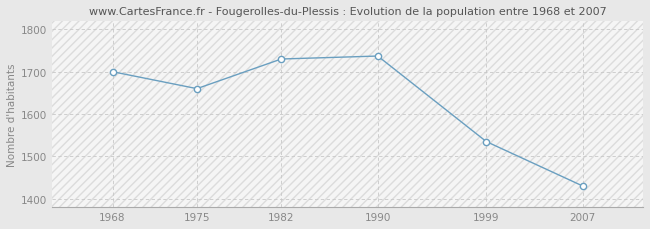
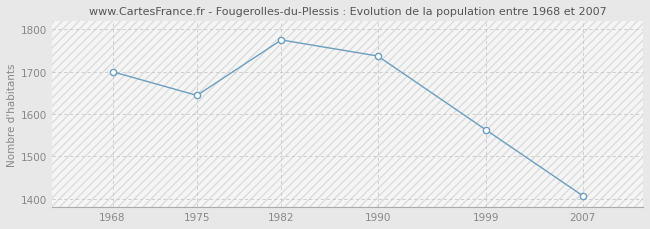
1975: 1660 -> 1644
1982: 1730 -> 1775
1999: 1535 -> 1562
2007: 1430 -> 1407
